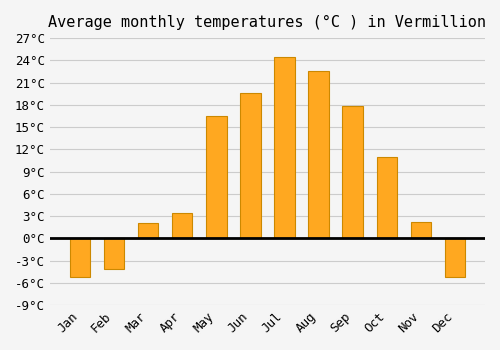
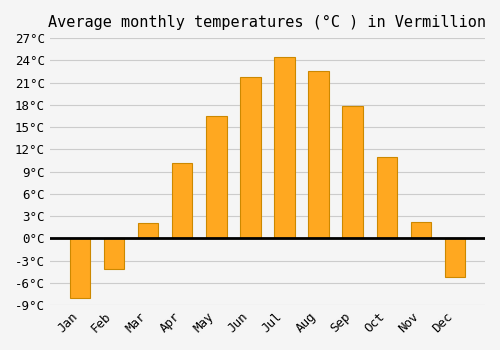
Jan: -5.2°C -> -8.0°C
Apr: 3.4°C -> 10.2°C
Jun: 19.6°C -> 21.8°C
